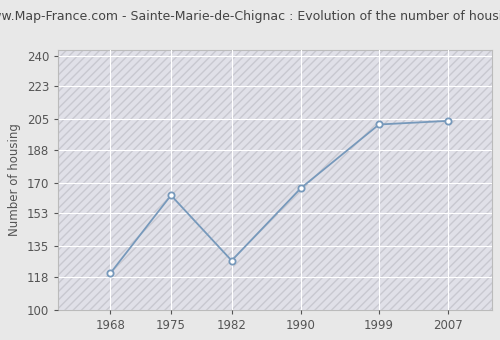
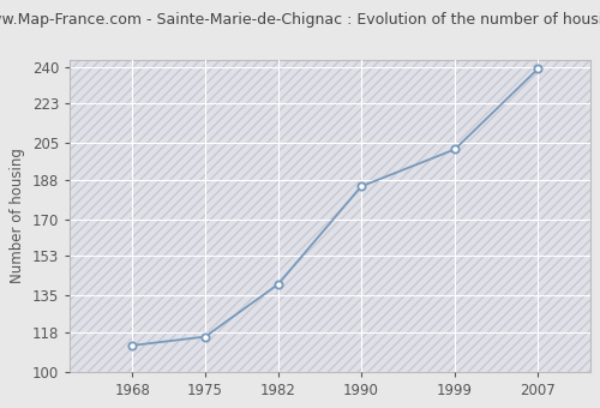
1968: 120 -> 112
1975: 163 -> 116
1982: 127 -> 140
1990: 167 -> 185
2007: 204 -> 239
